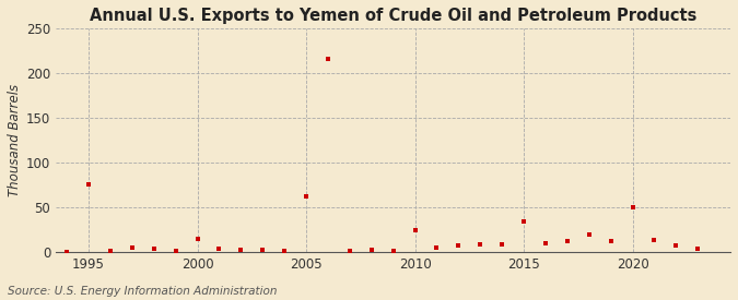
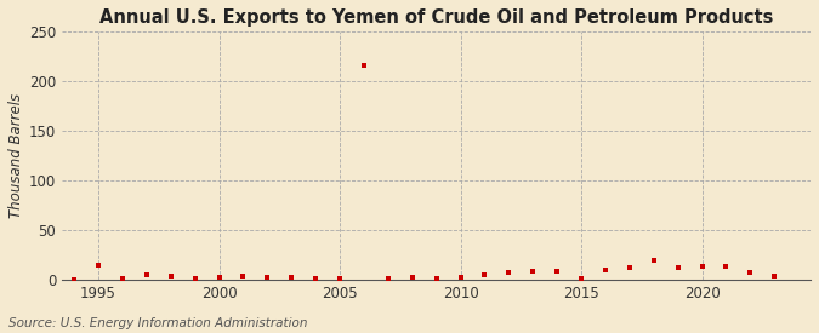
1995: 76 -> 14
2000: 14 -> 2
2005: 62 -> 1
2010: 24 -> 2
2015: 34 -> 1
2020: 50 -> 13
